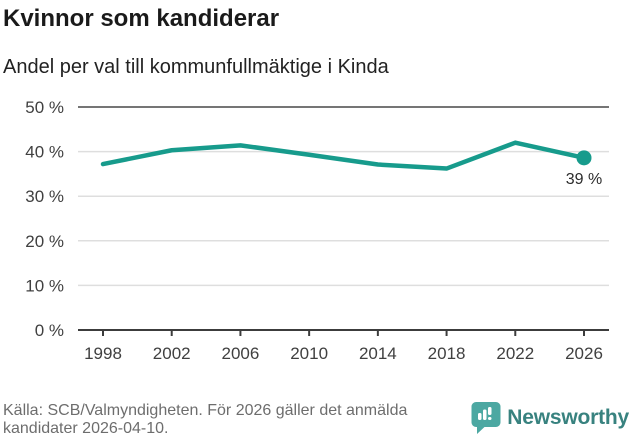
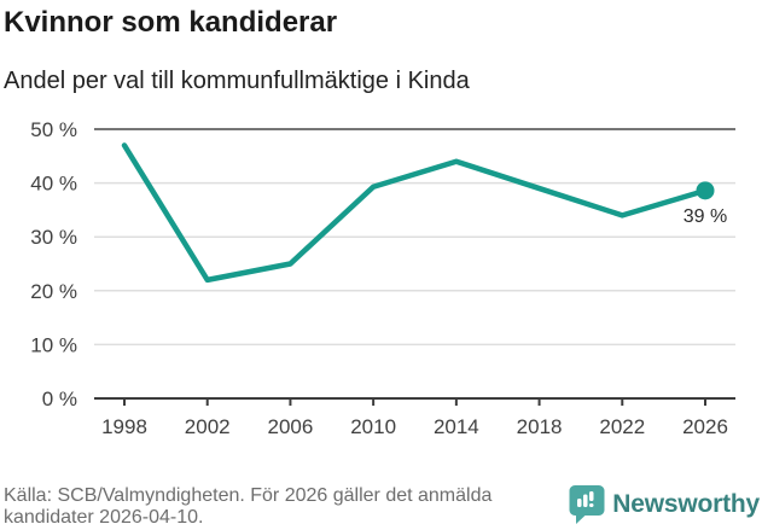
1998: 37% -> 47%
2002: 40% -> 22%
2006: 41% -> 25%
2014: 37% -> 44%
2018: 36% -> 39%
2022: 42% -> 34%
